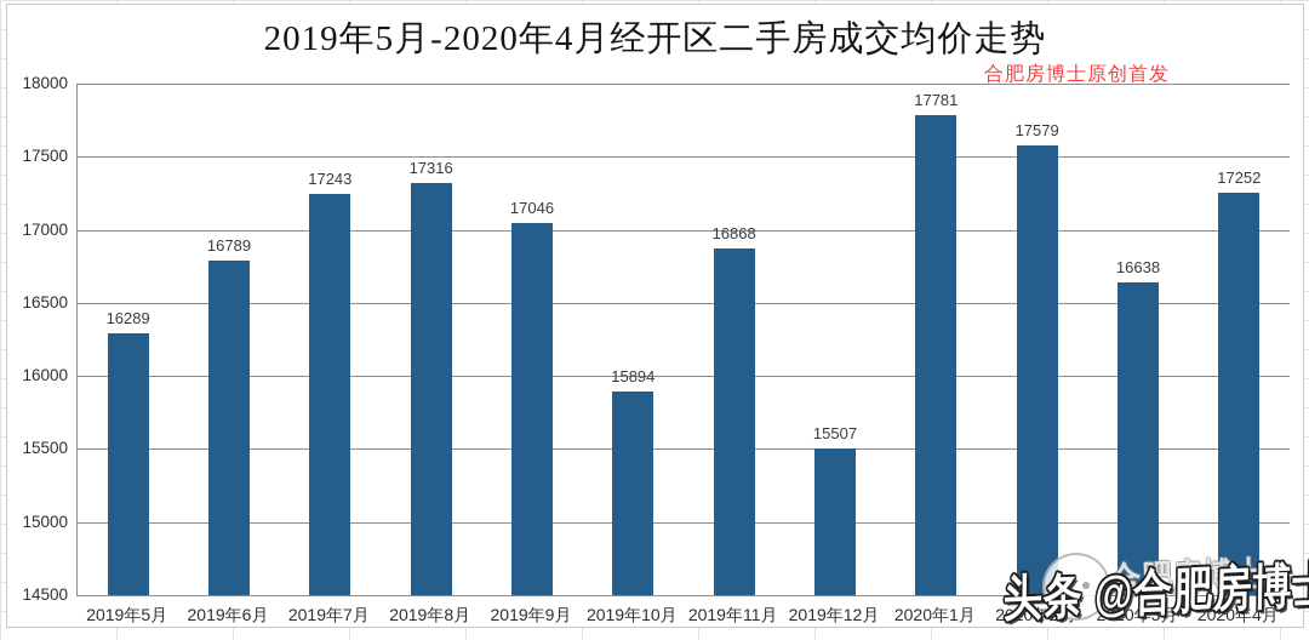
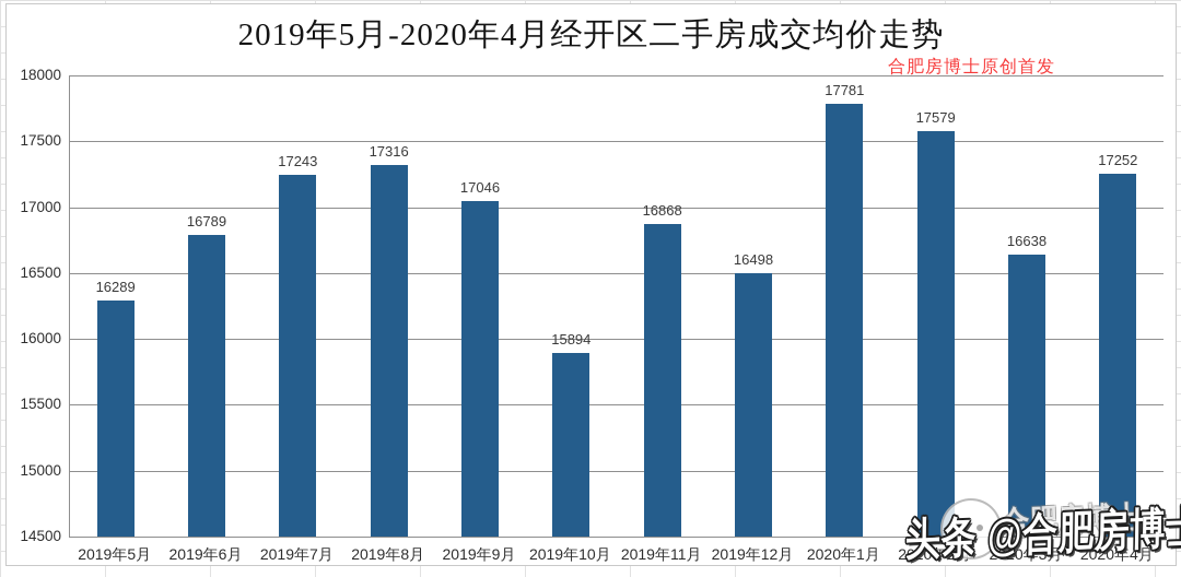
2019年12月: 15507 -> 16498
